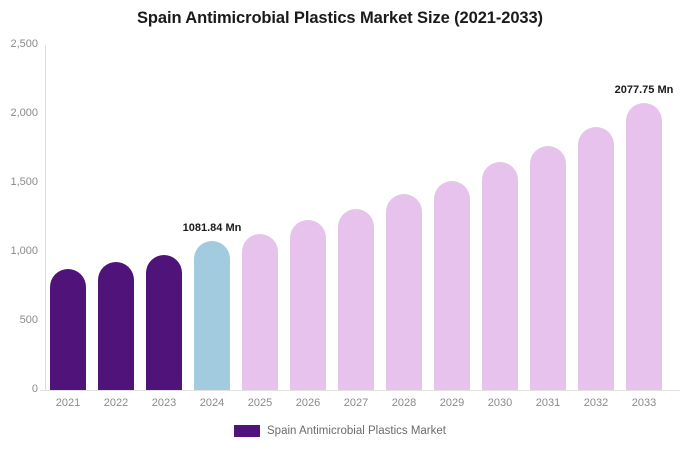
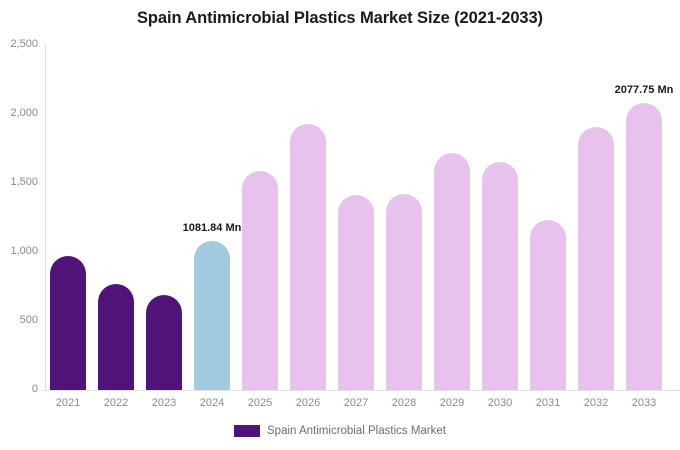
2021: 880 -> 970
2022: 920 -> 770
2023: 980 -> 690
2025: 1130 -> 1590
2026: 1230 -> 1930
2027: 1310 -> 1410
2029: 1520 -> 1720
2031: 1770 -> 1230
